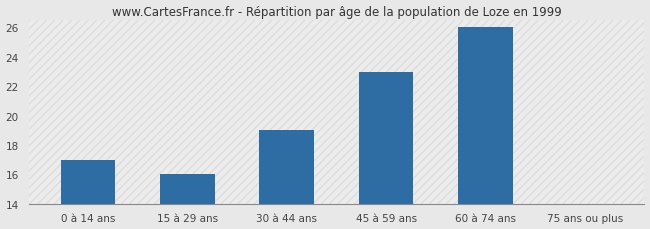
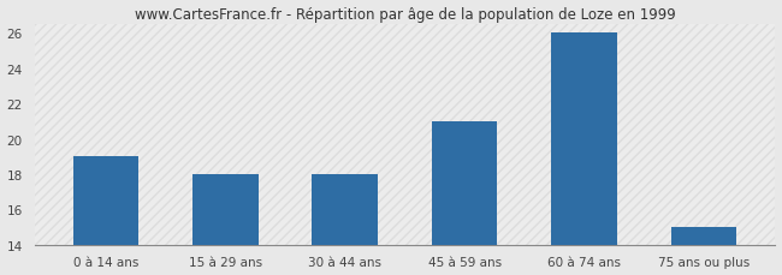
0 à 14 ans: 17 -> 19
15 à 29 ans: 16 -> 18
30 à 44 ans: 19 -> 18
45 à 59 ans: 23 -> 21
75 ans ou plus: 14 -> 15
